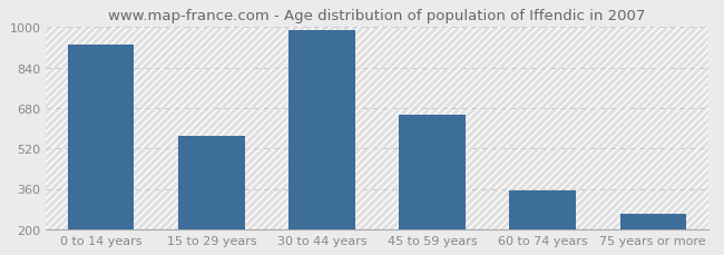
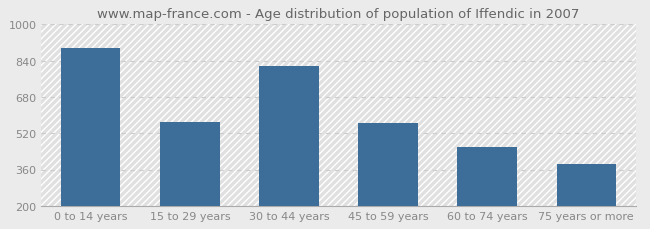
0 to 14 years: 930 -> 895
30 to 44 years: 990 -> 815
45 to 59 years: 655 -> 565
60 to 74 years: 355 -> 460
75 years or more: 262 -> 385
